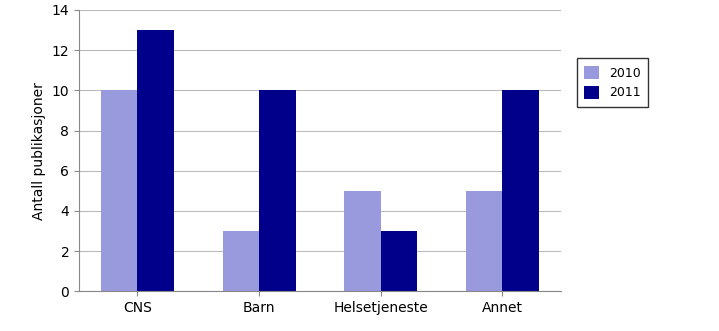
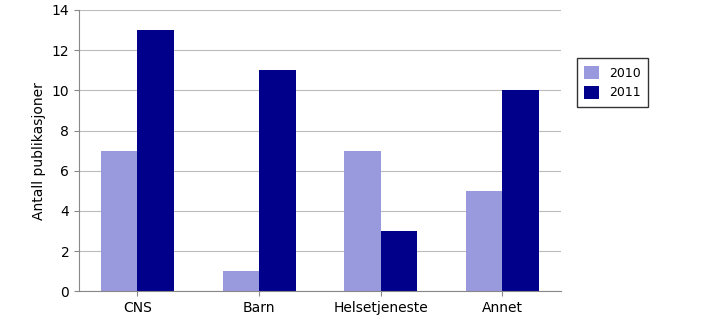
2010/CNS: 10 -> 7
2010/Barn: 3 -> 1
2011/Barn: 10 -> 11
2010/Helsetjeneste: 5 -> 7
